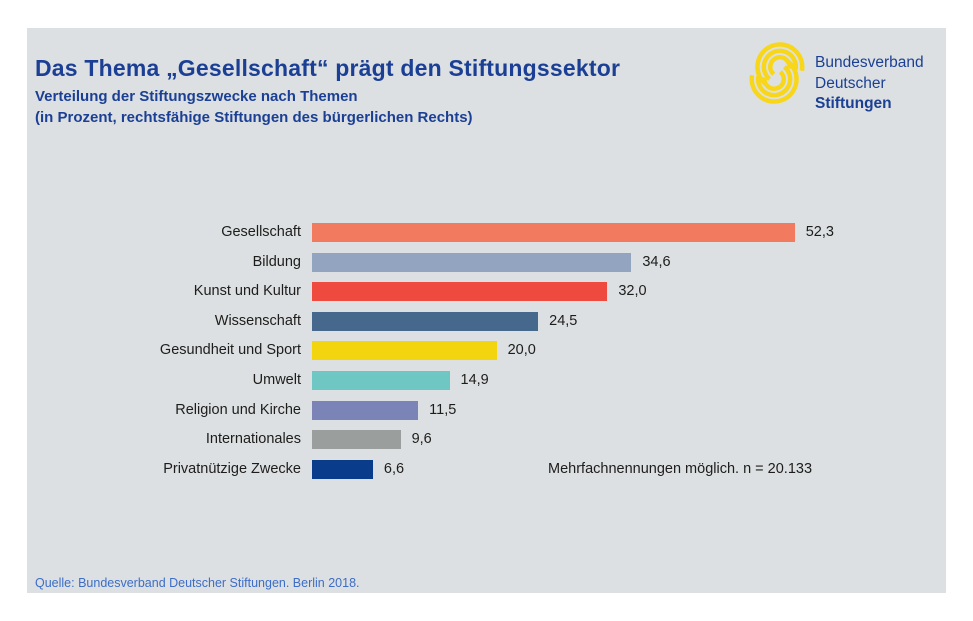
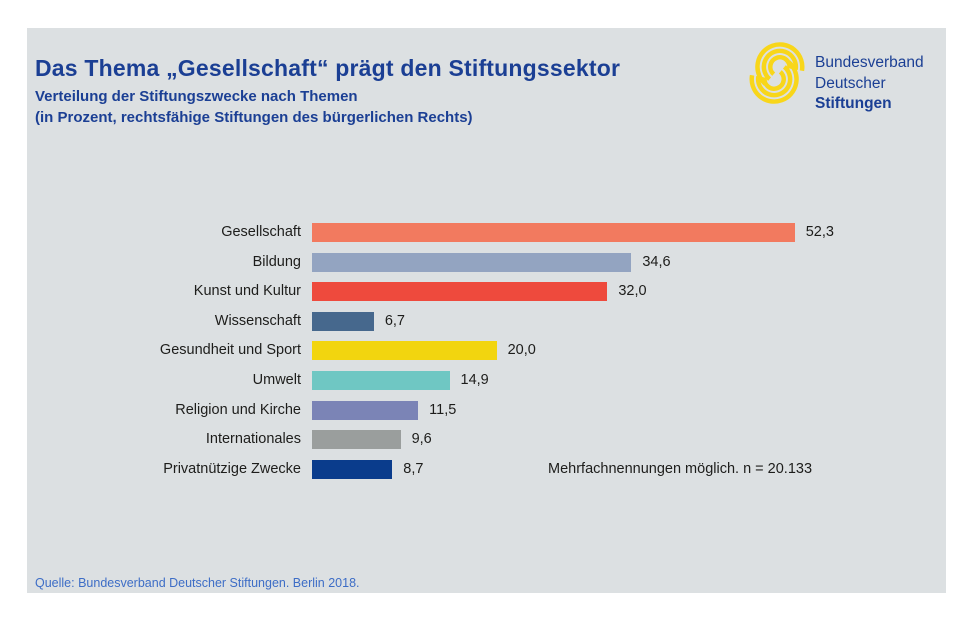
Wissenschaft: 24,5 -> 6,7
Privatnützige Zwecke: 6,6 -> 8,7
